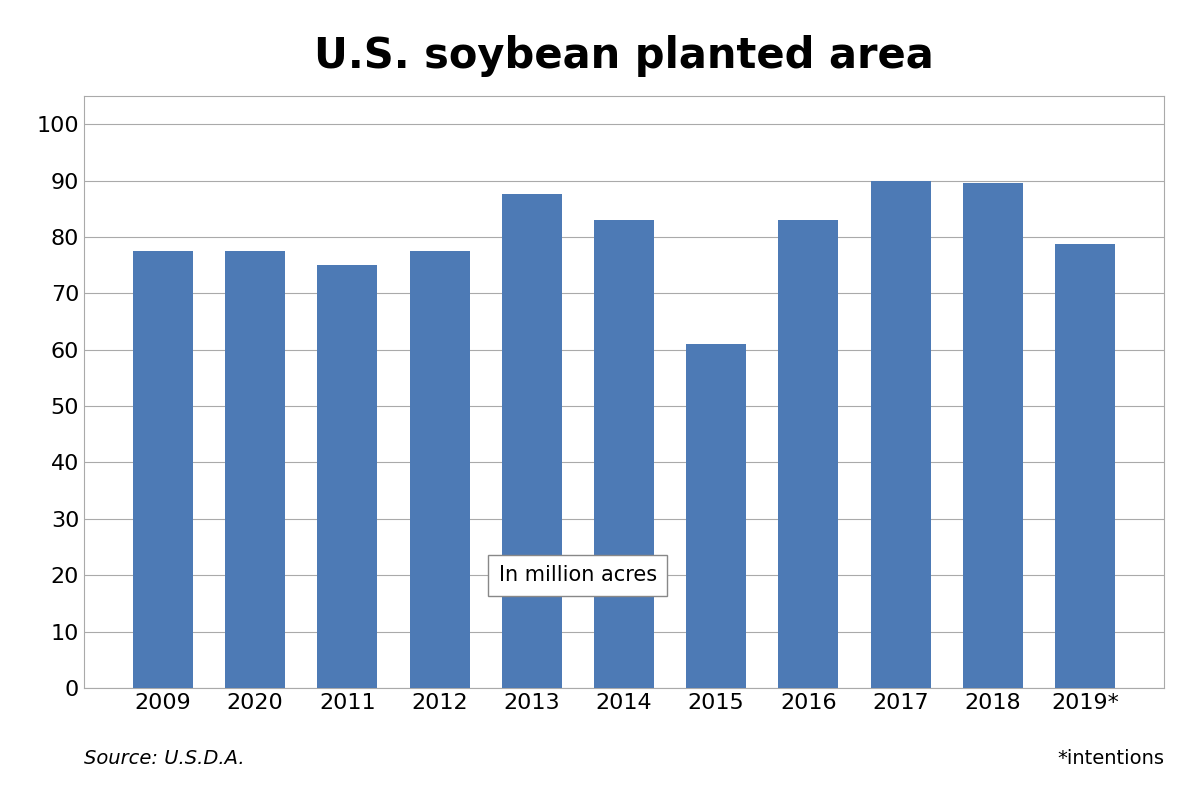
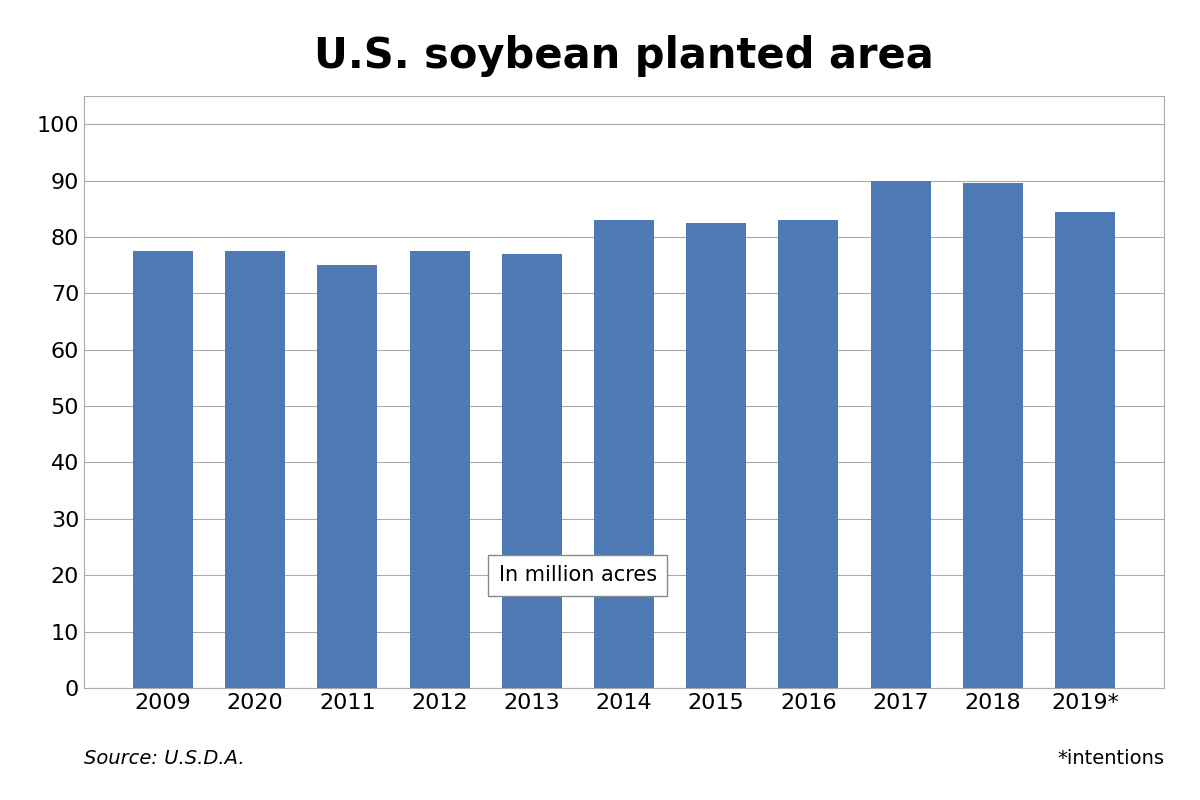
2013: 87.6 -> 77.0
2015: 61.0 -> 82.5
2019*: 78.8 -> 84.5
